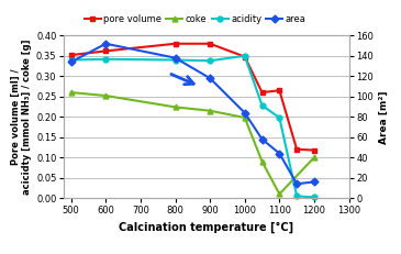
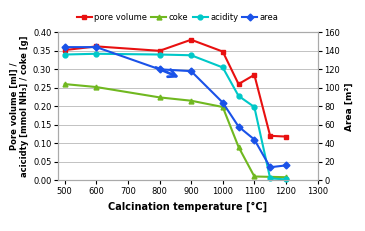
area/500: 134 -> 144
area/600: 152 -> 144
pore volume/800: 0.380 -> 0.350
area/800: 138 -> 120
acidity/1000: 0.350 -> 0.305
pore volume/1100: 0.265 -> 0.285
coke/1200: 0.100 -> 0.008
